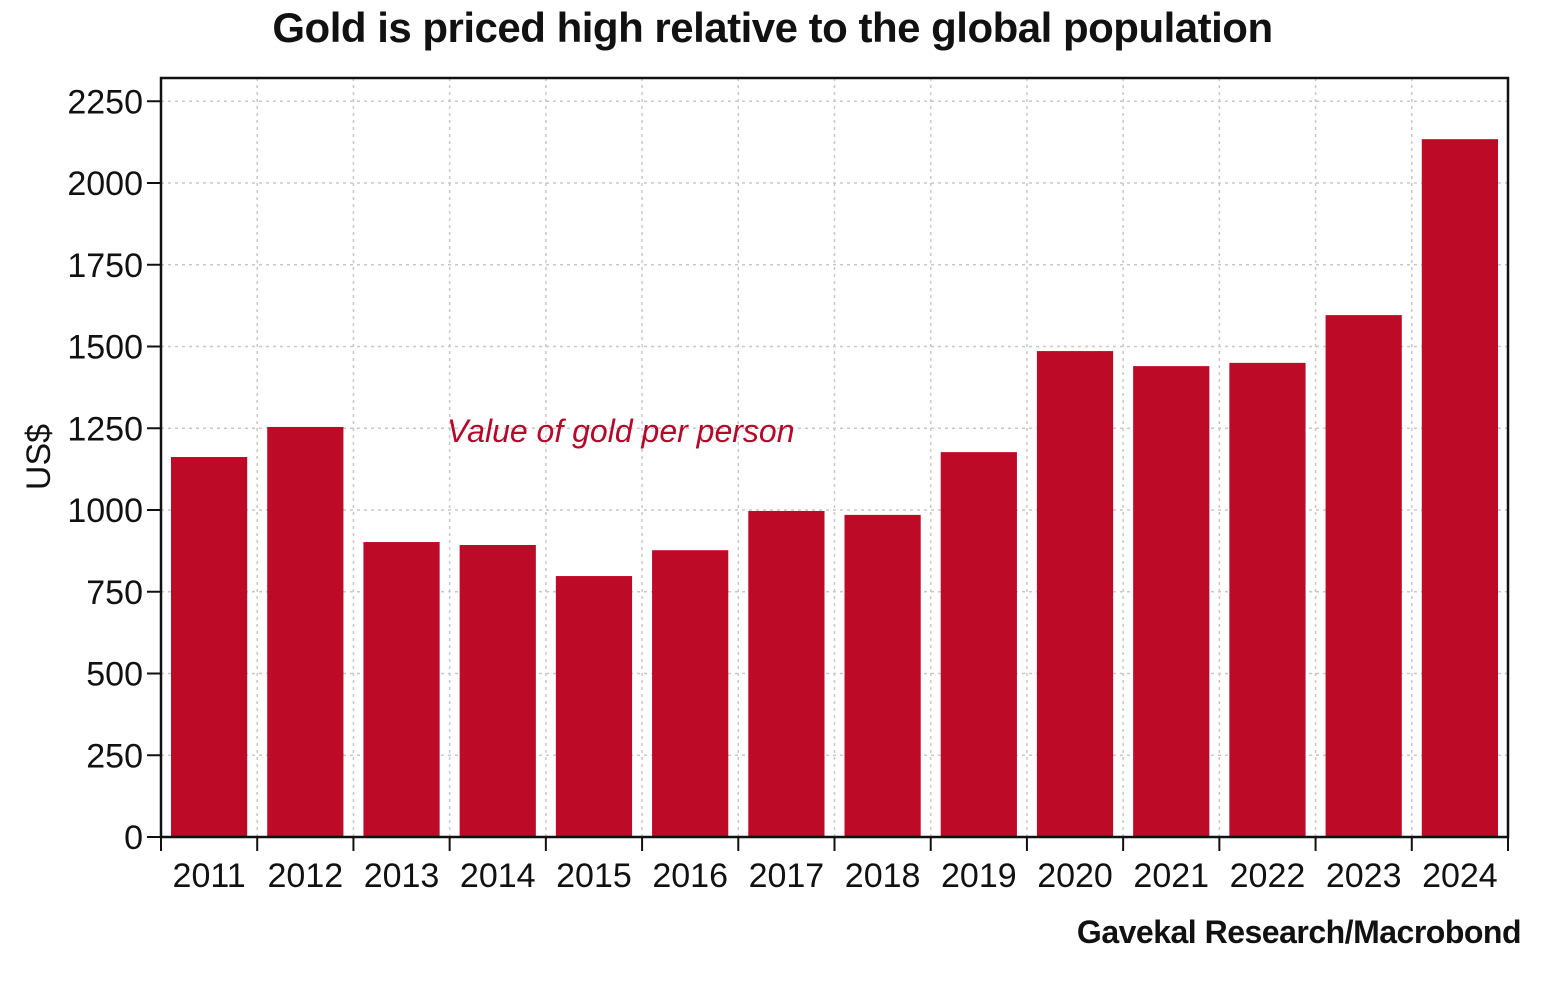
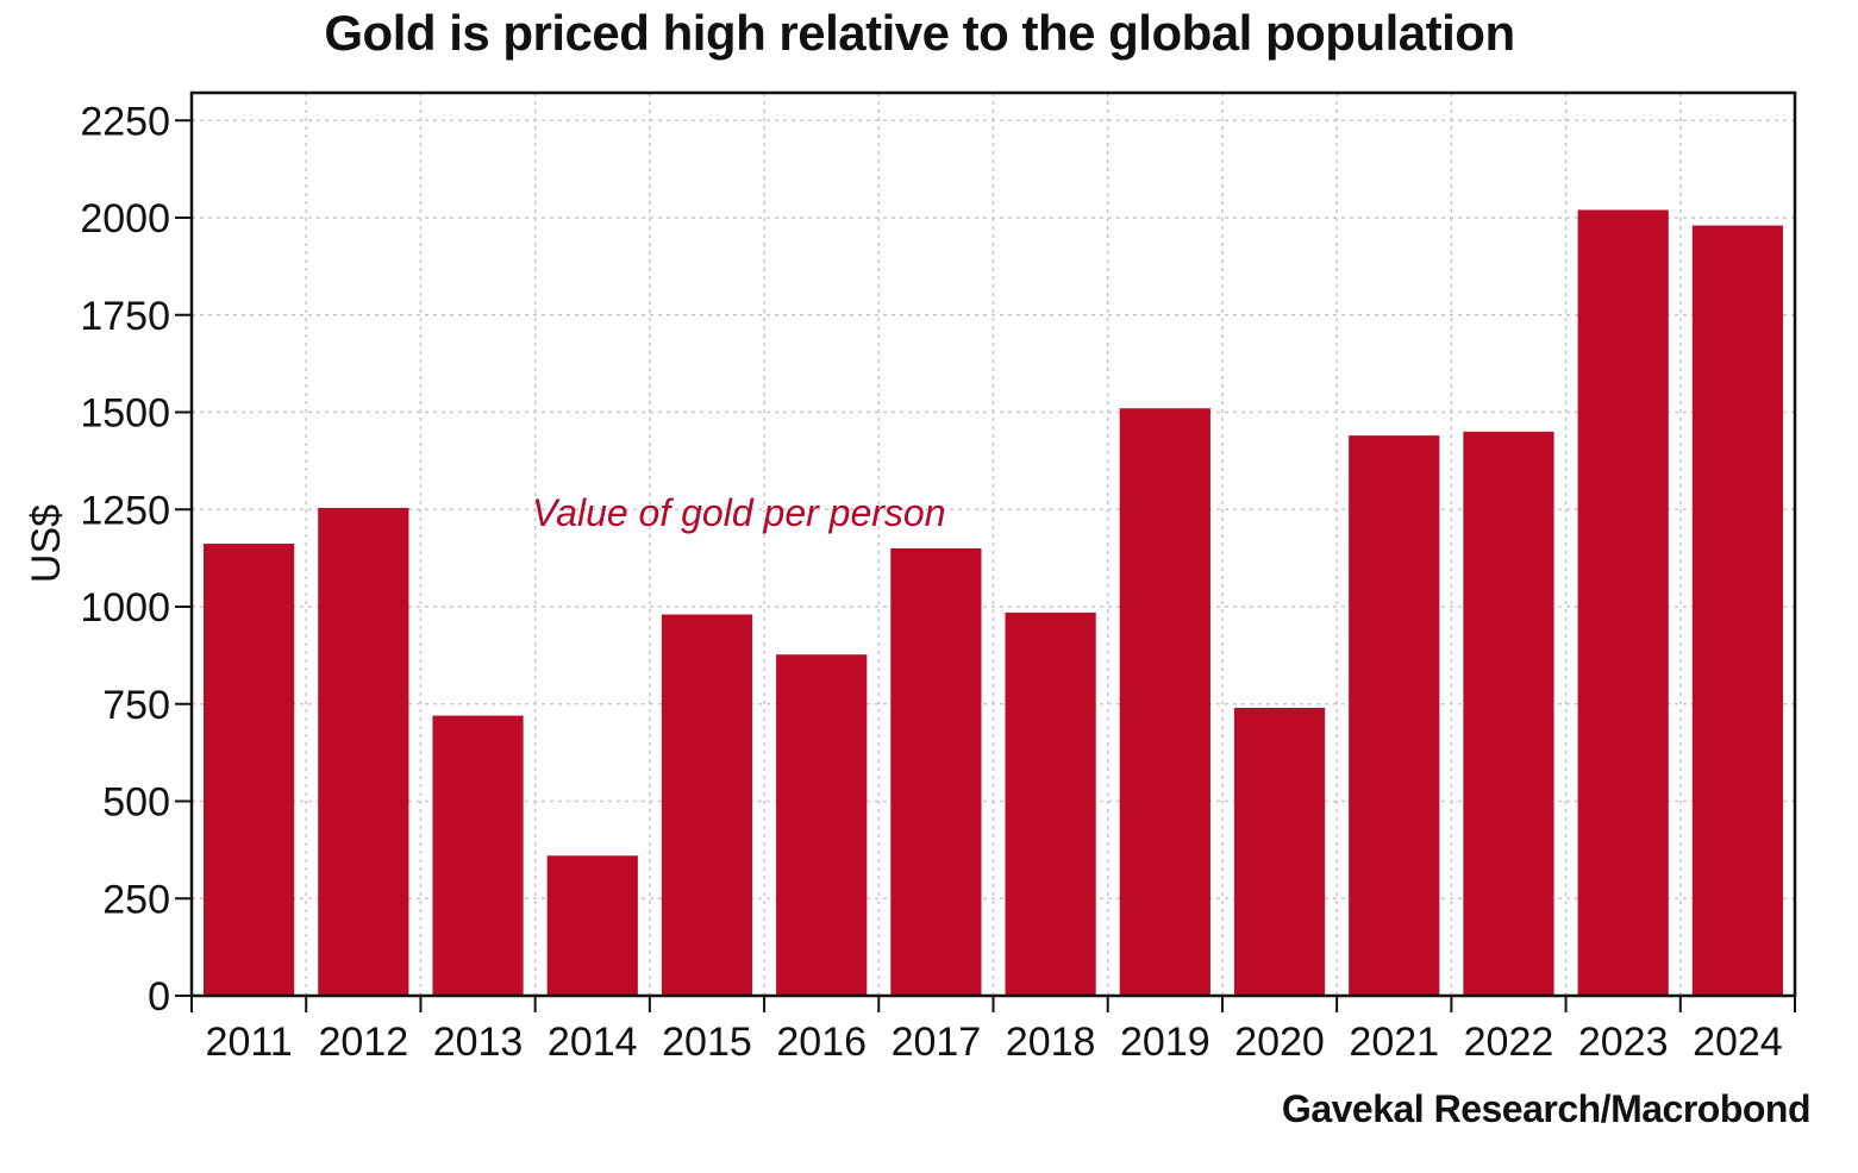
2013: 900 -> 720
2014: 890 -> 360
2015: 800 -> 980
2017: 1000 -> 1150
2019: 1180 -> 1510
2020: 1490 -> 740
2023: 1600 -> 2020
2024: 2130 -> 1980
